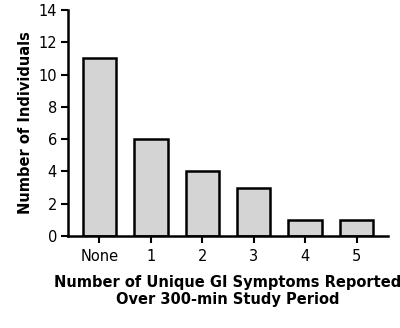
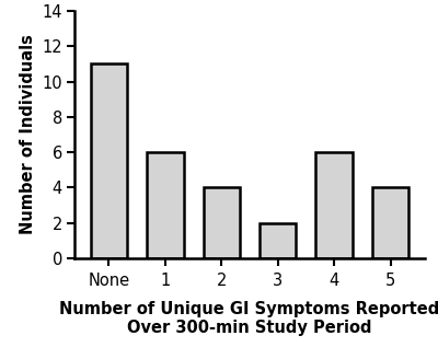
3: 3 -> 2
4: 1 -> 6
5: 1 -> 4
